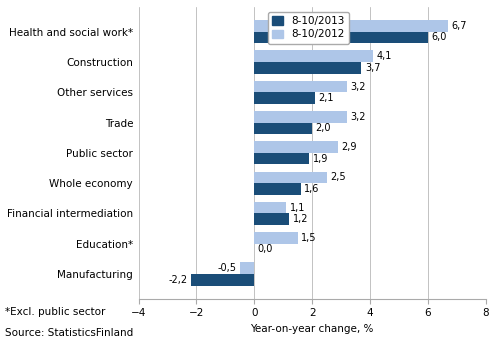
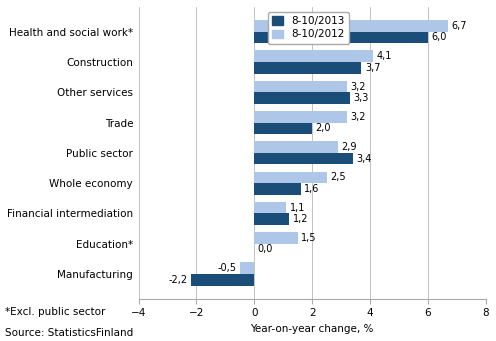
8-10/2013/Other services: 2,1 -> 3,3
8-10/2013/Public sector: 1,9 -> 3,4
